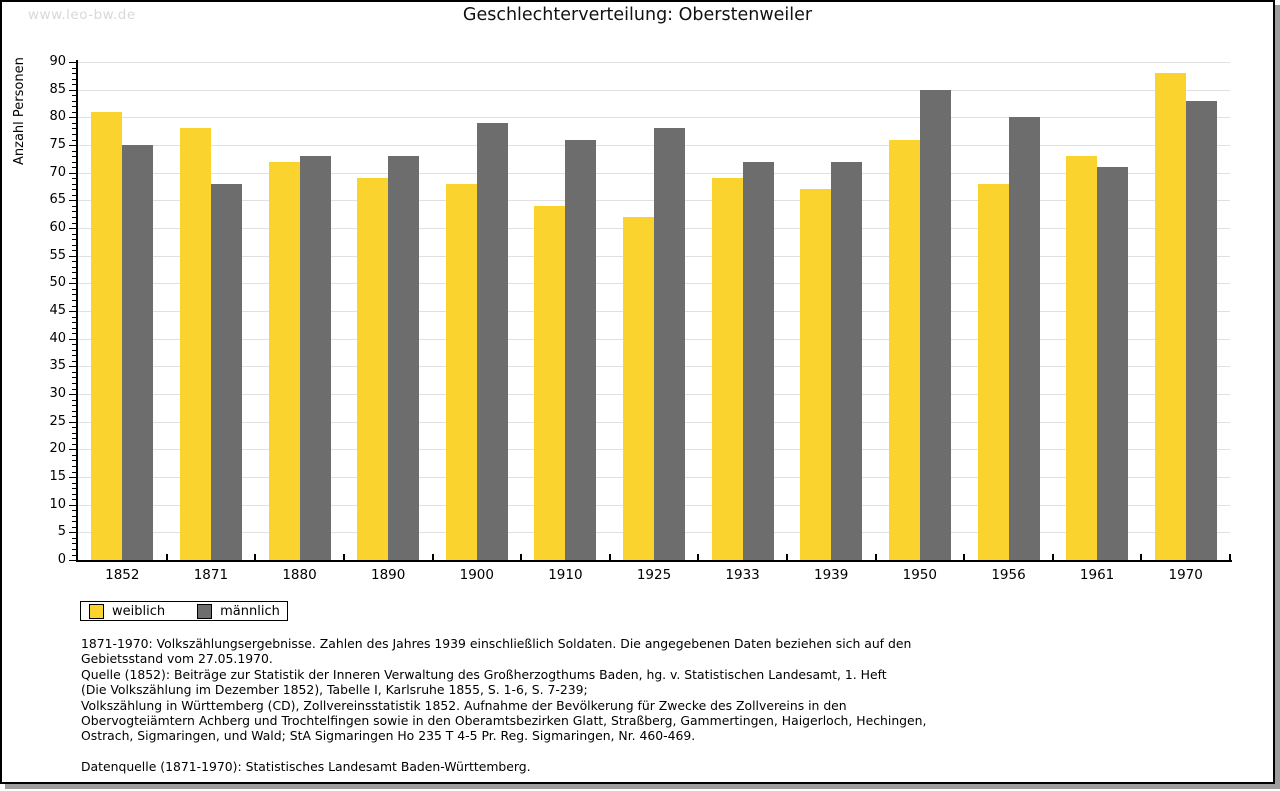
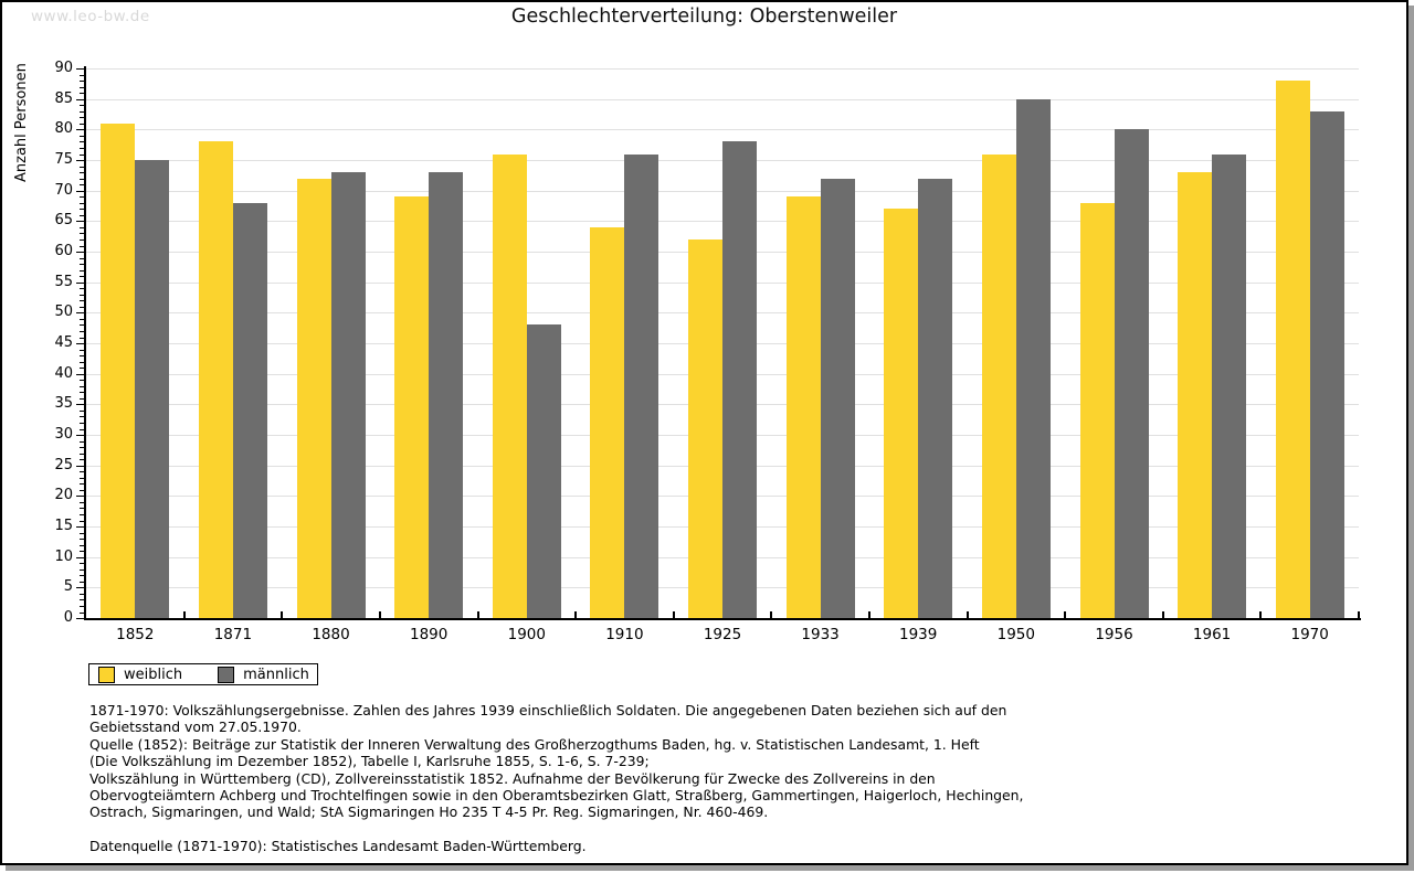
weiblich/1900: 68 -> 76
männlich/1900: 79 -> 48
männlich/1961: 71 -> 76
